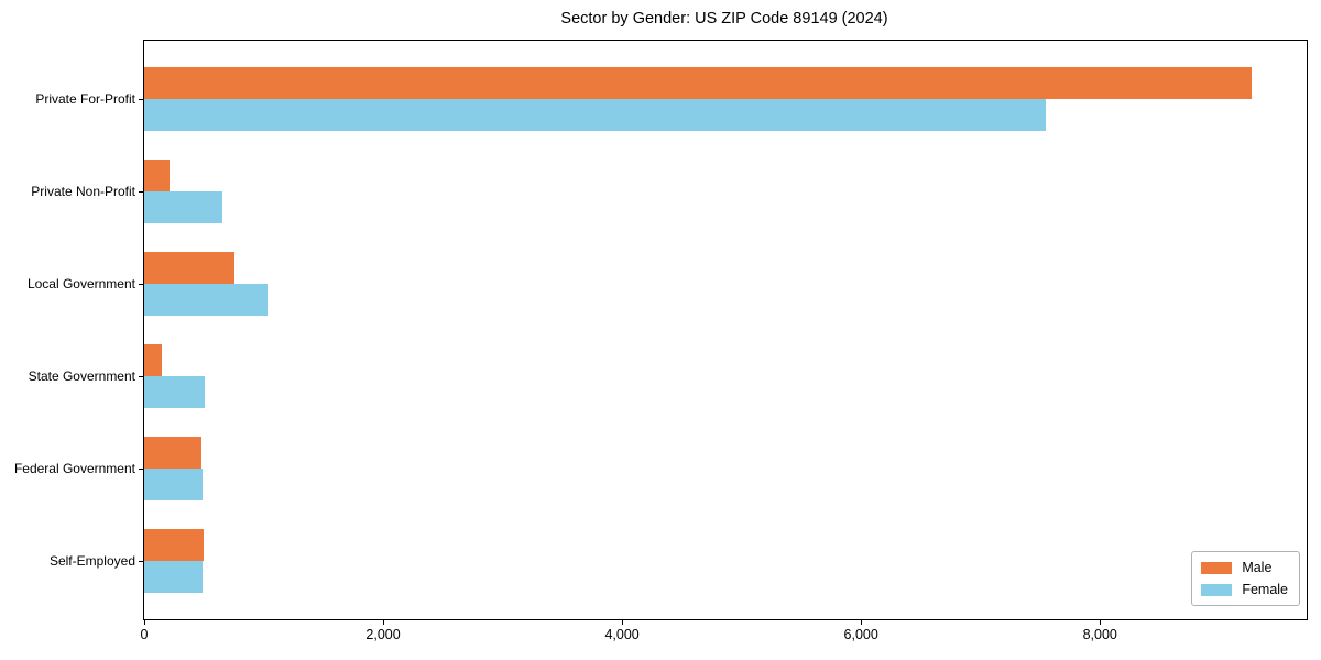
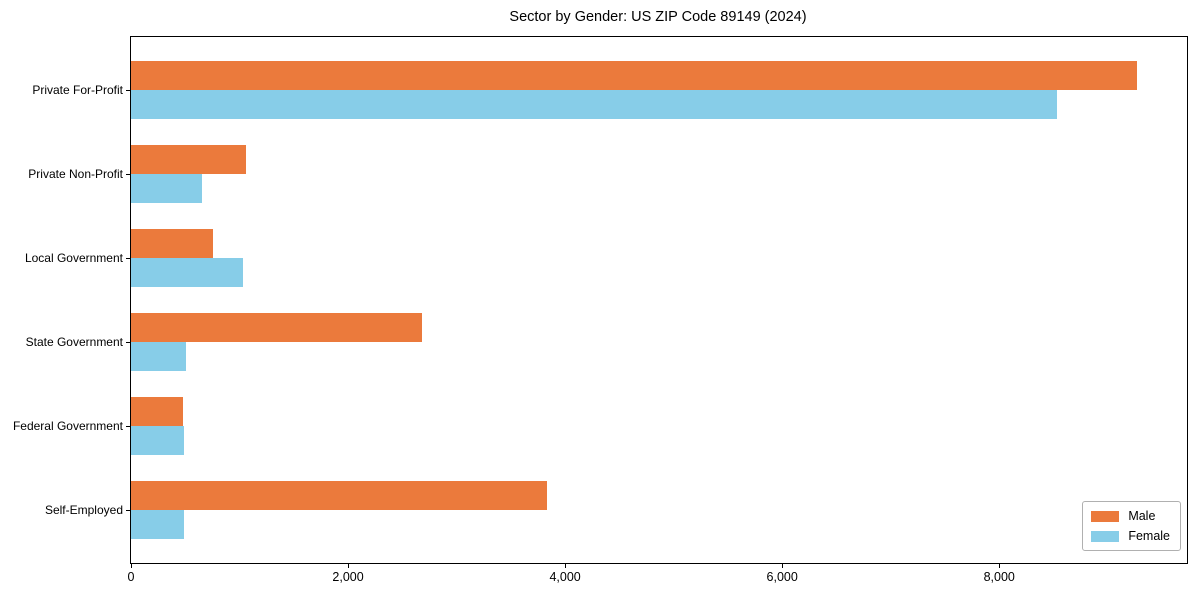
Female/Private For-Profit: 7550 -> 8530
Male/Private Non-Profit: 210 -> 1060
Male/State Government: 150 -> 2680
Male/Self-Employed: 500 -> 3830
